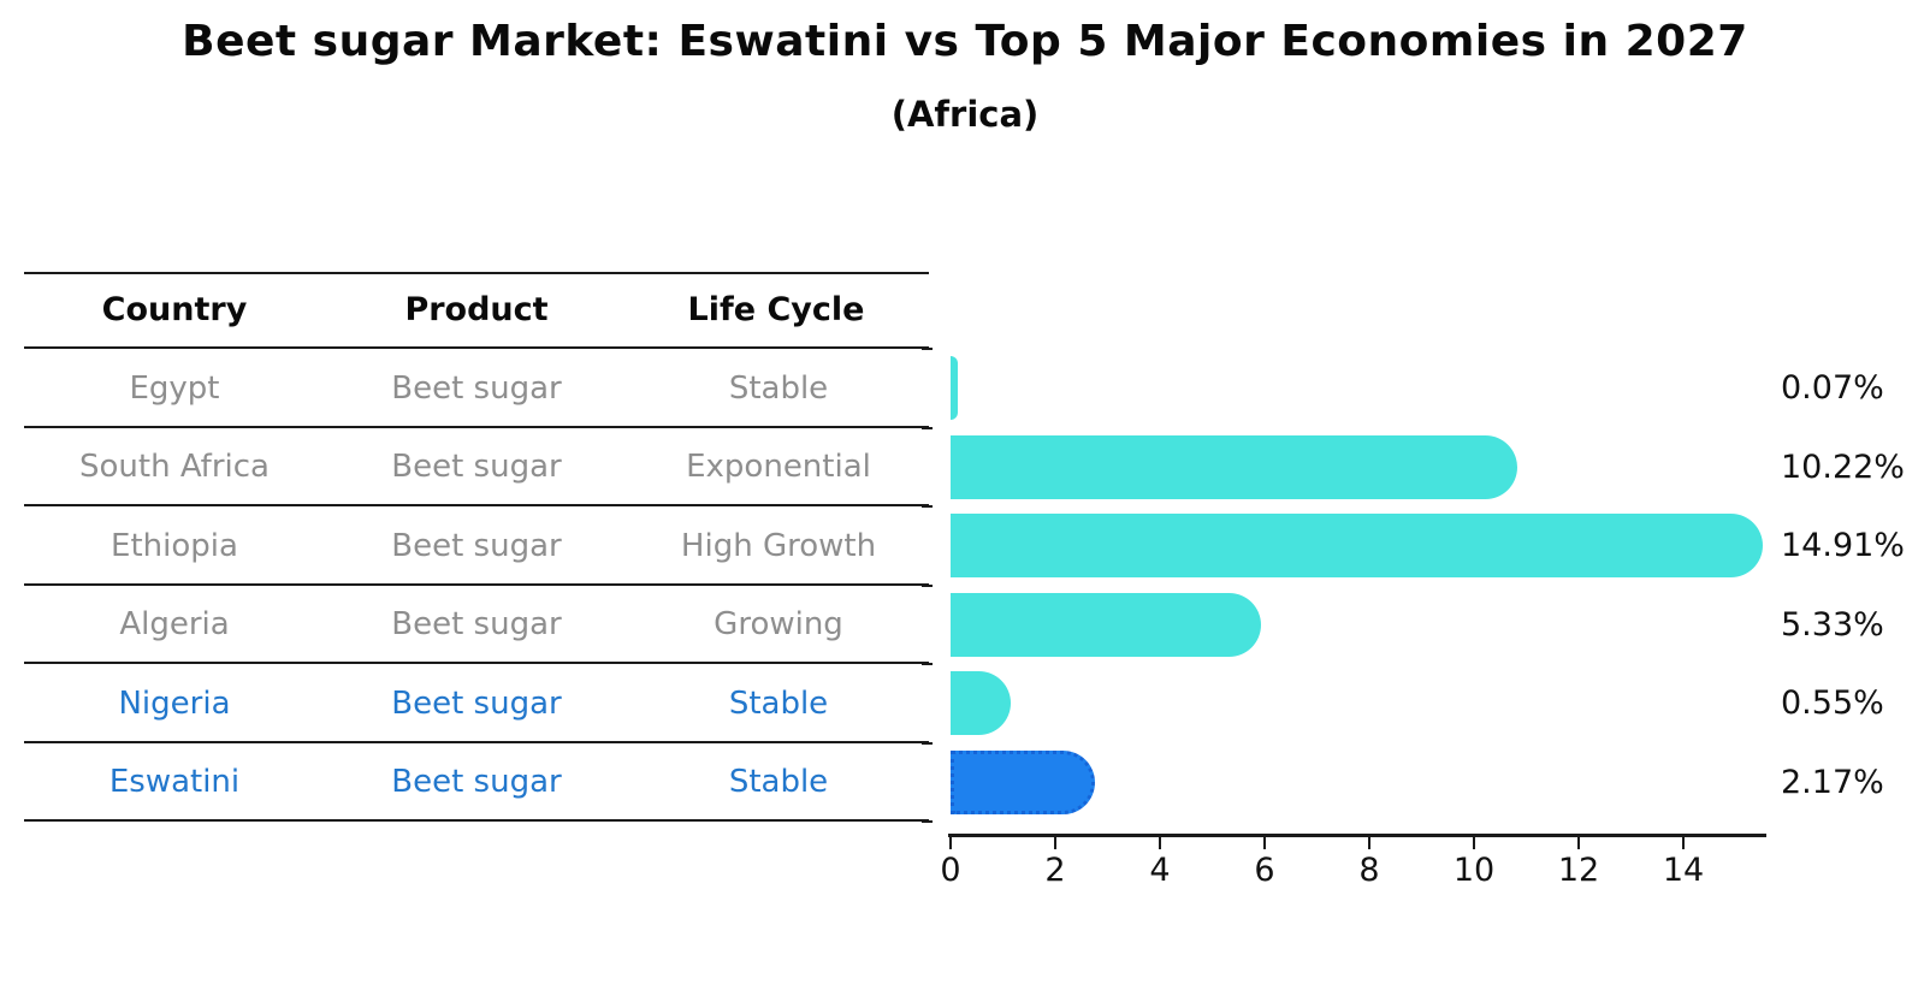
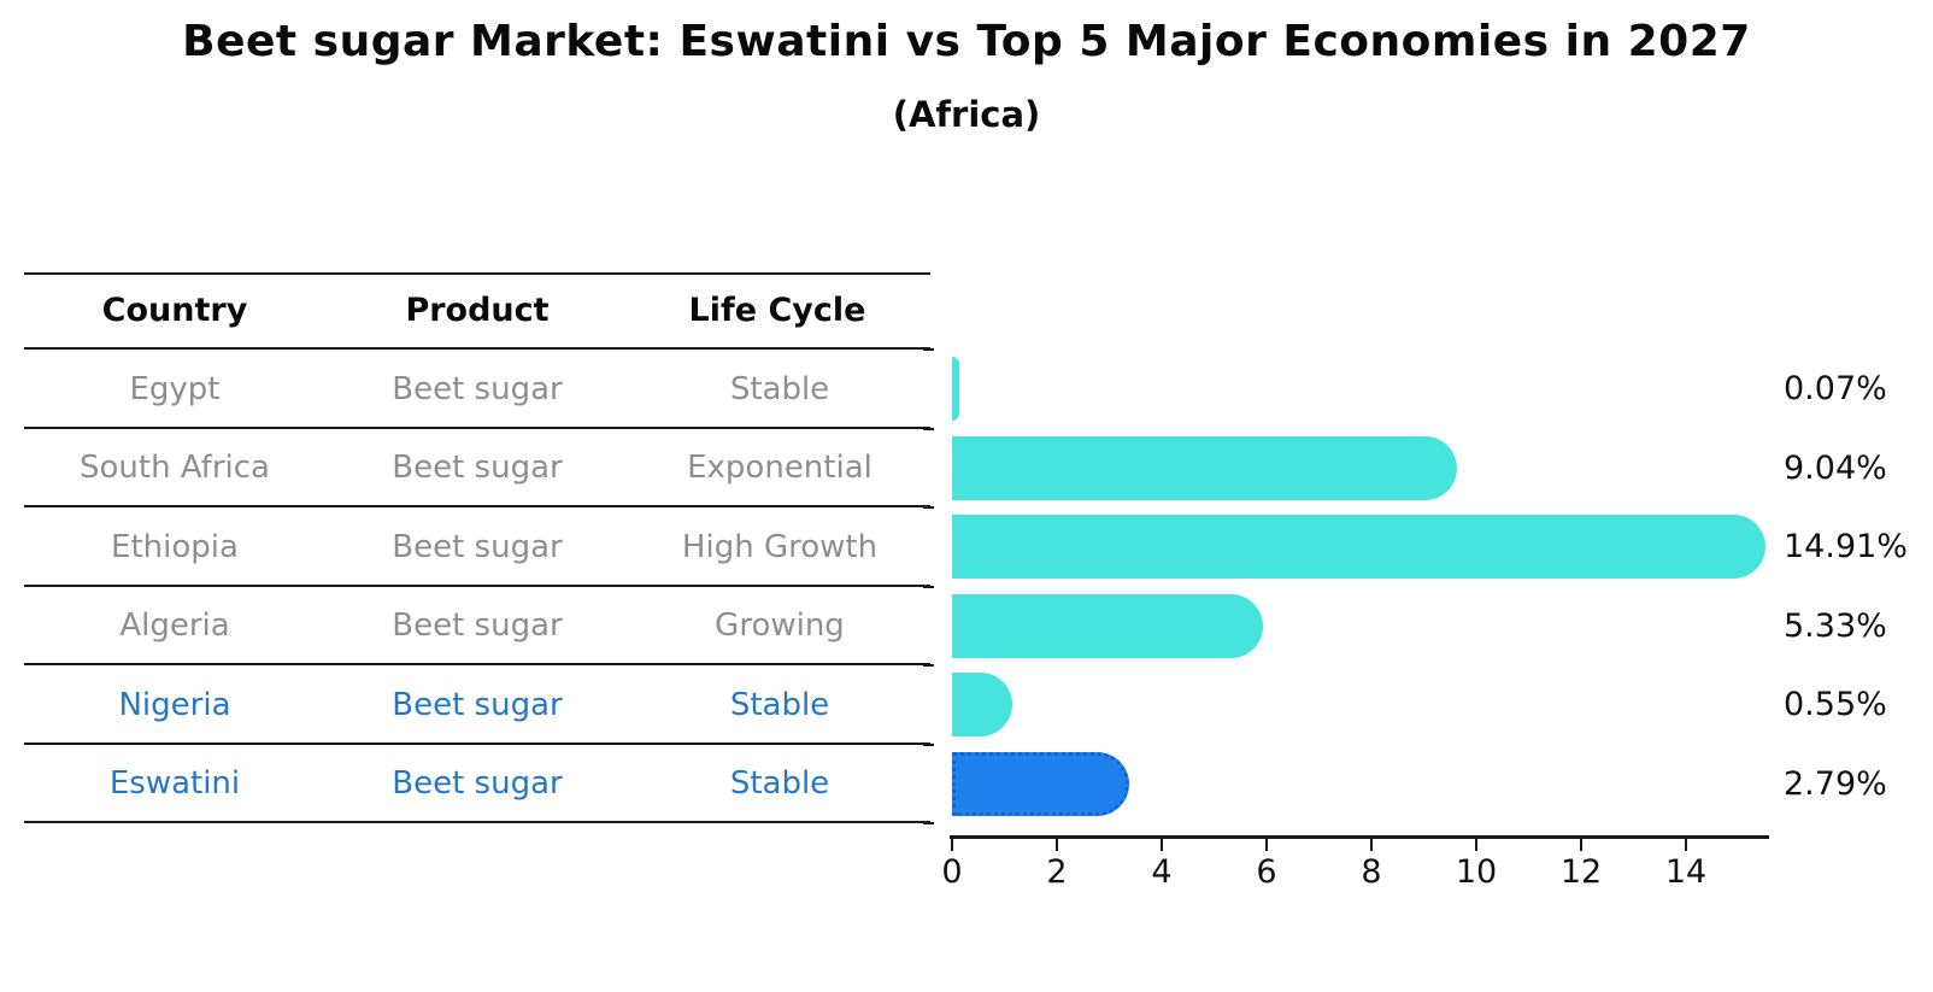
South Africa: 10.22% -> 9.04%
Eswatini: 2.17% -> 2.79%
